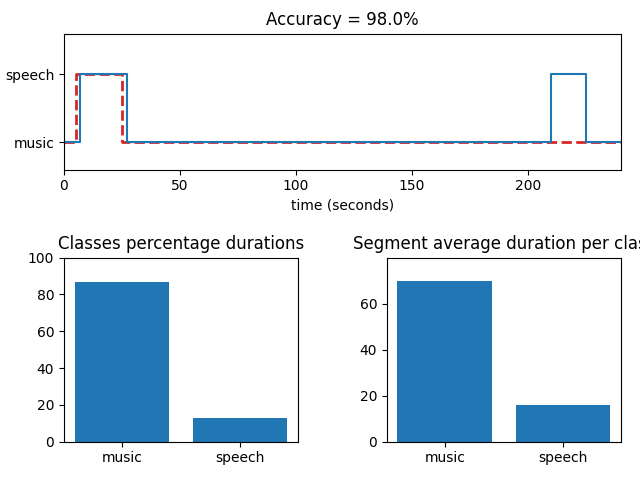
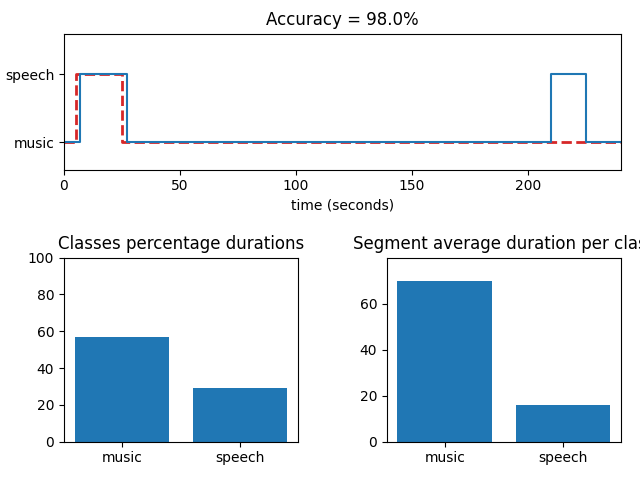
Classes percentage durations/music: 87 -> 57
Classes percentage durations/speech: 13 -> 29
